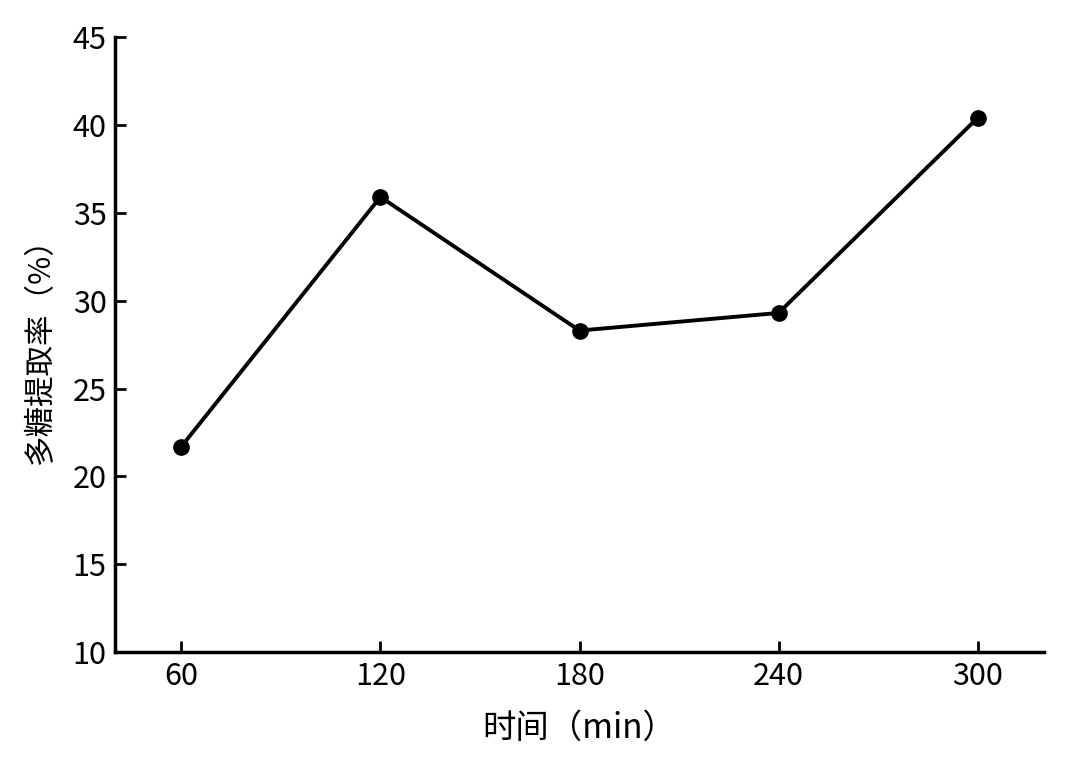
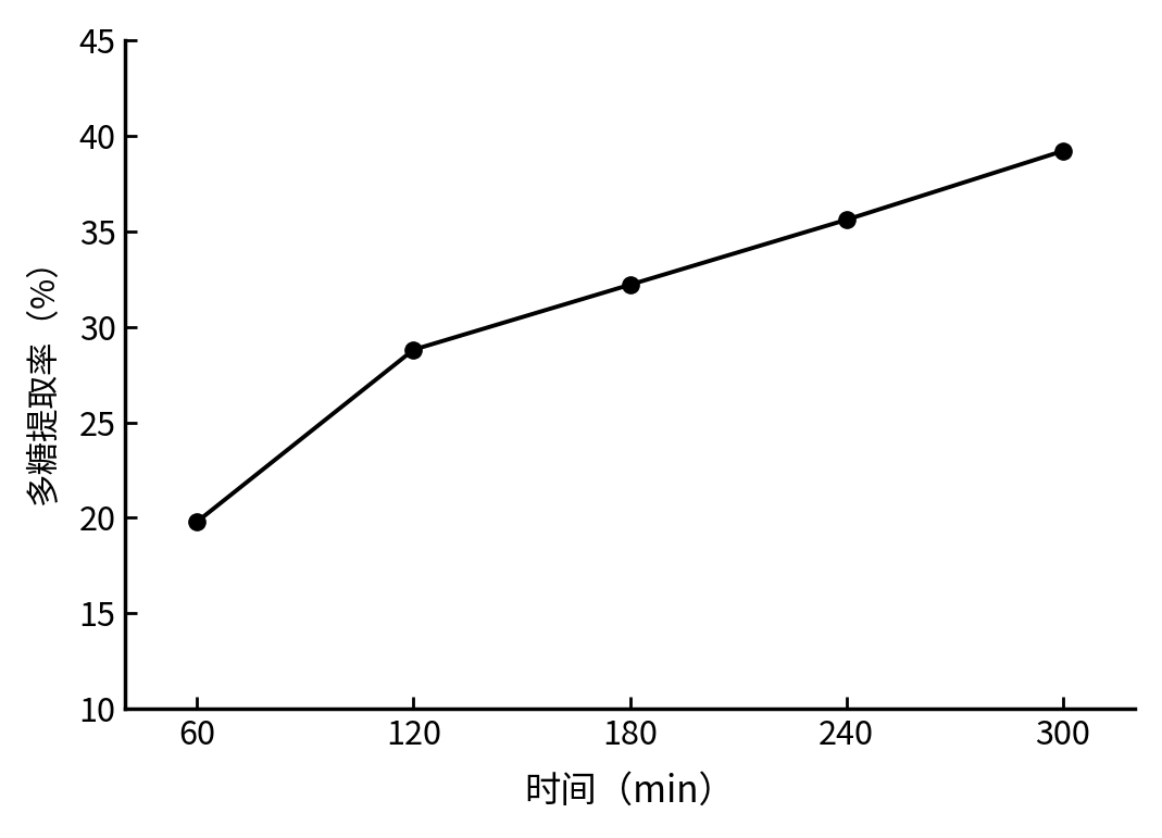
60: 21.7 -> 19.8
120: 35.9 -> 28.8
180: 28.3 -> 32.2
240: 29.3 -> 35.6
300: 40.4 -> 39.2
